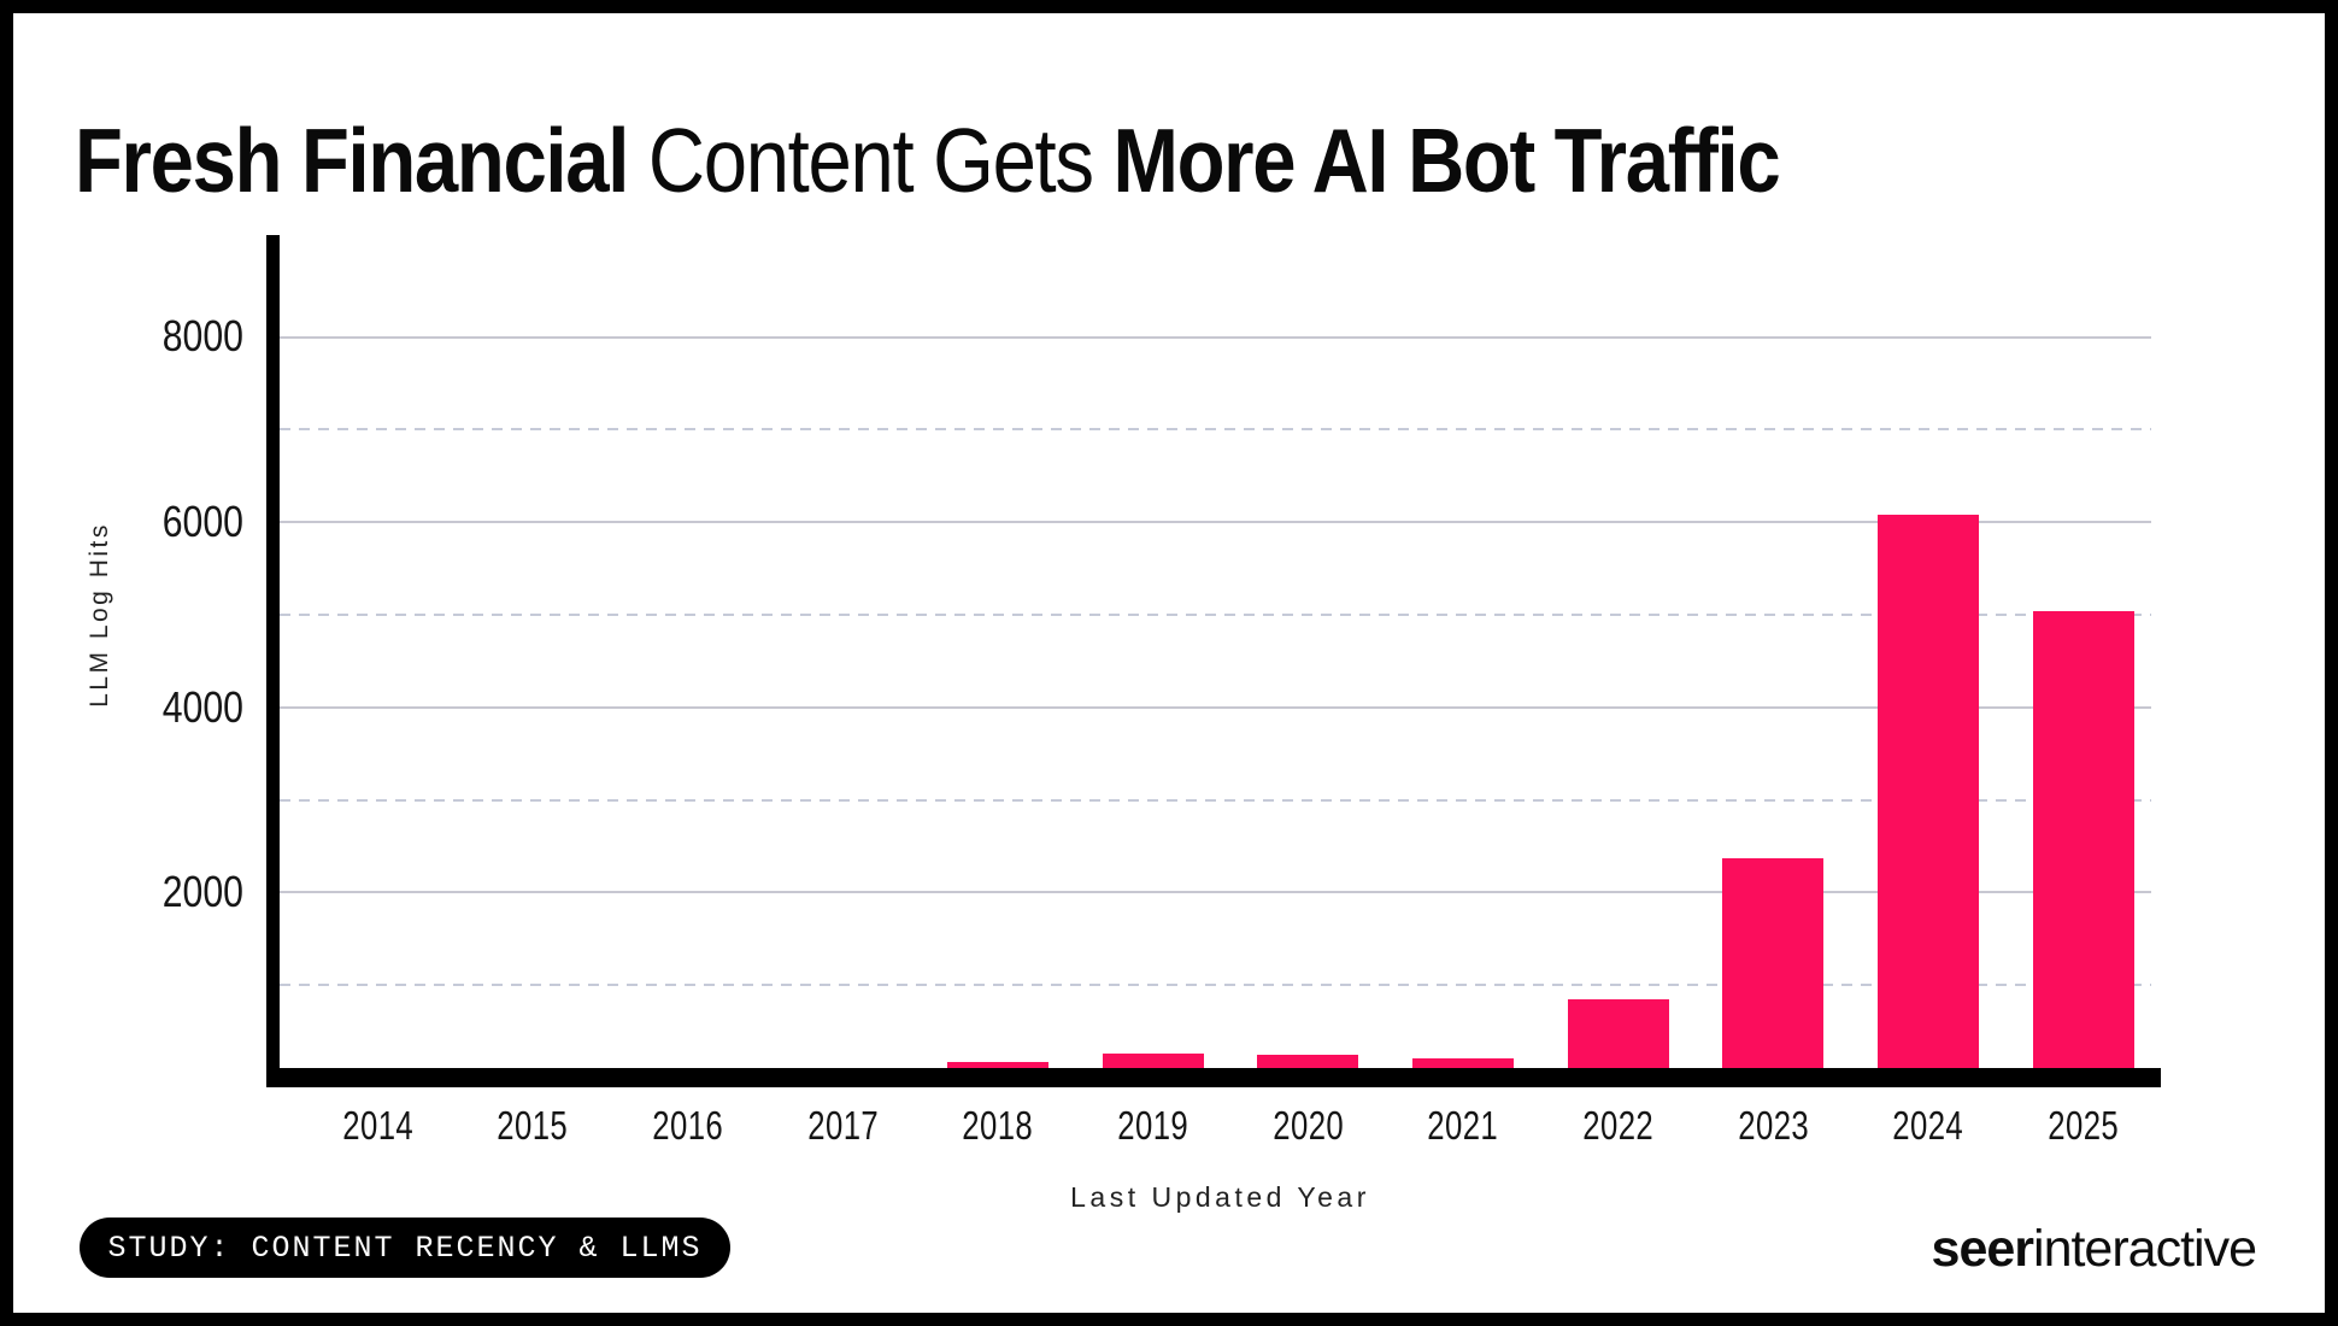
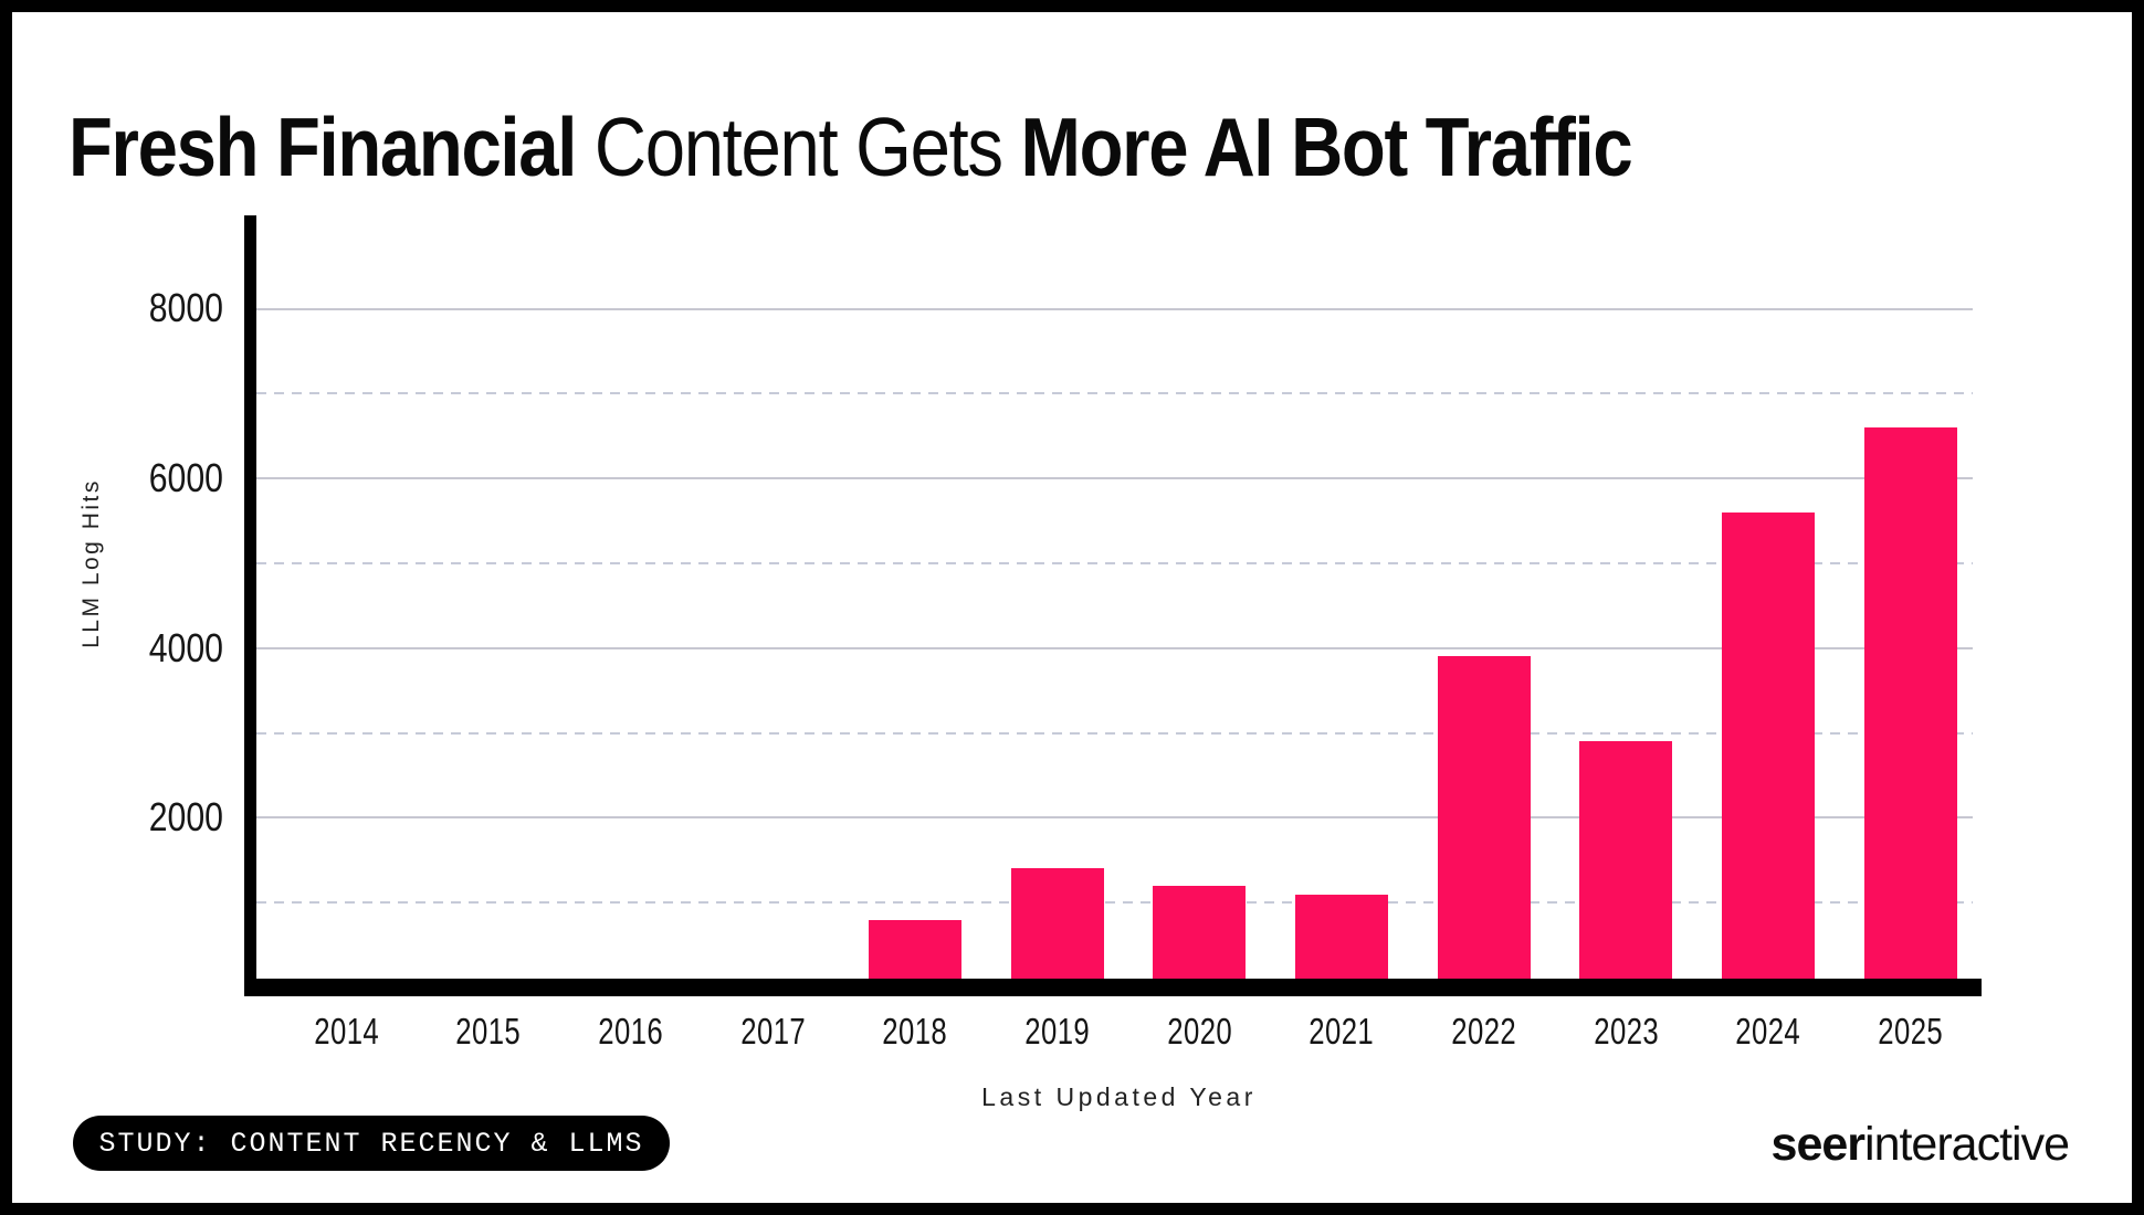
2018: 200 -> 800
2019: 300 -> 1400
2020: 200 -> 1200
2021: 200 -> 1100
2022: 800 -> 3900
2023: 2400 -> 2900
2024: 6100 -> 5600
2025: 5000 -> 6600
